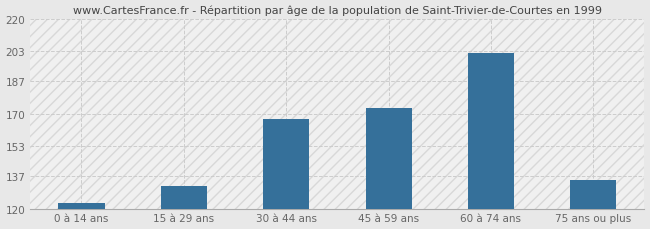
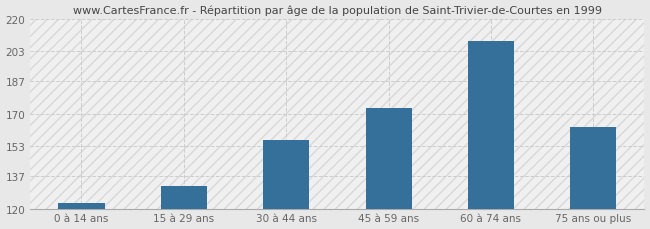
30 à 44 ans: 167 -> 156
60 à 74 ans: 202 -> 208
75 ans ou plus: 135 -> 163
